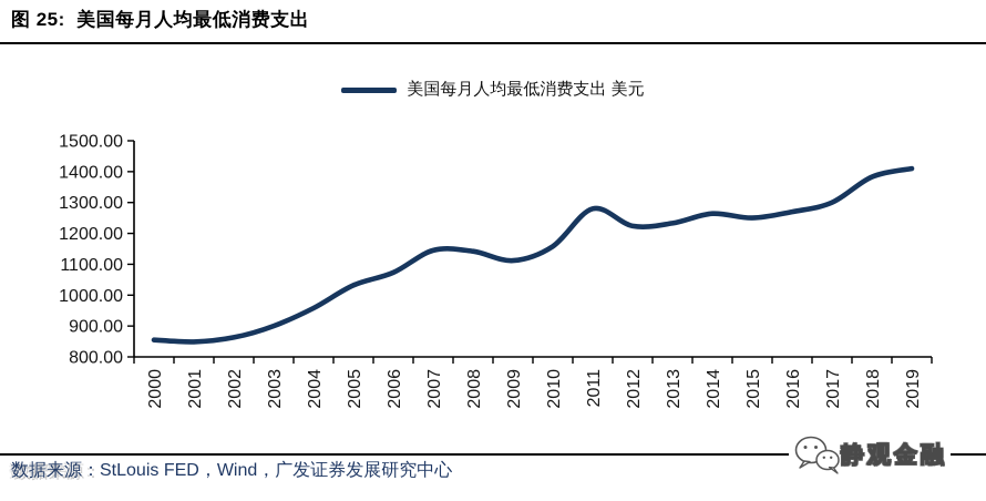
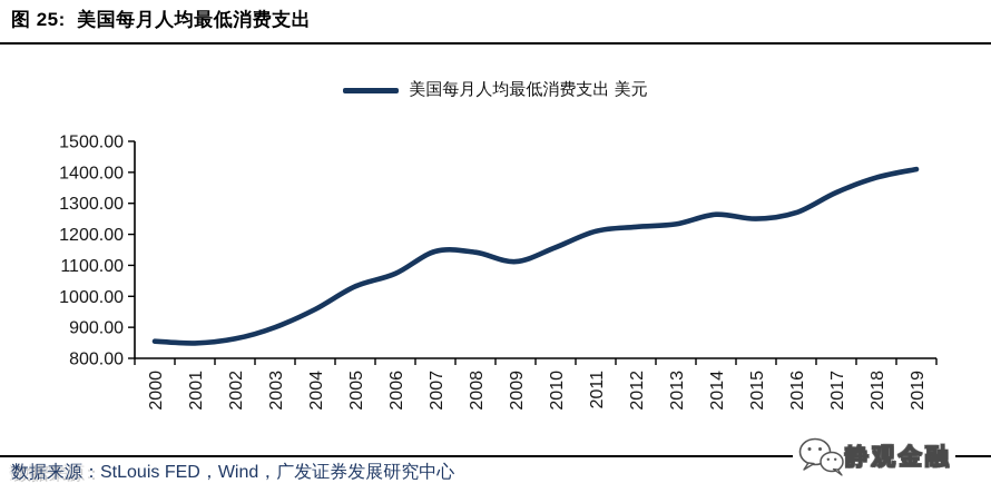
2011: 1280 -> 1210
2017: 1300 -> 1340
